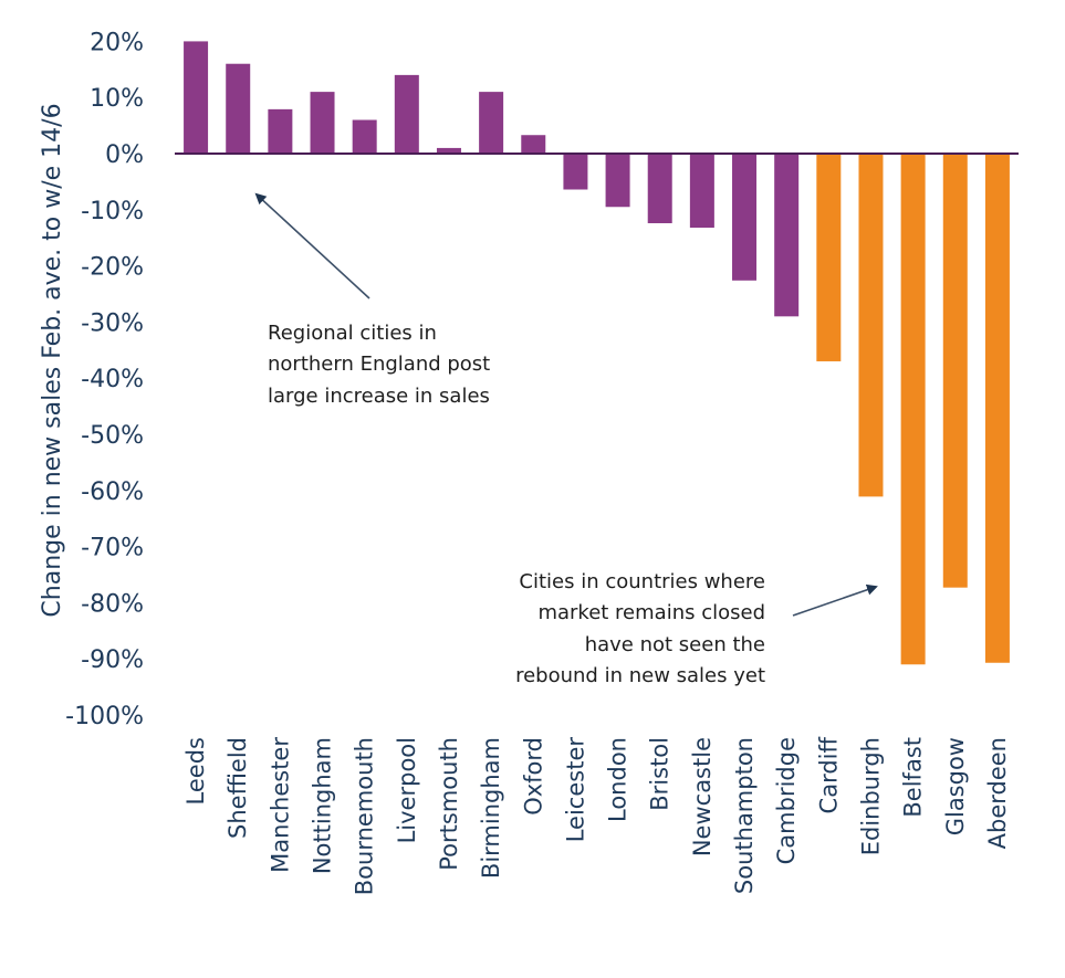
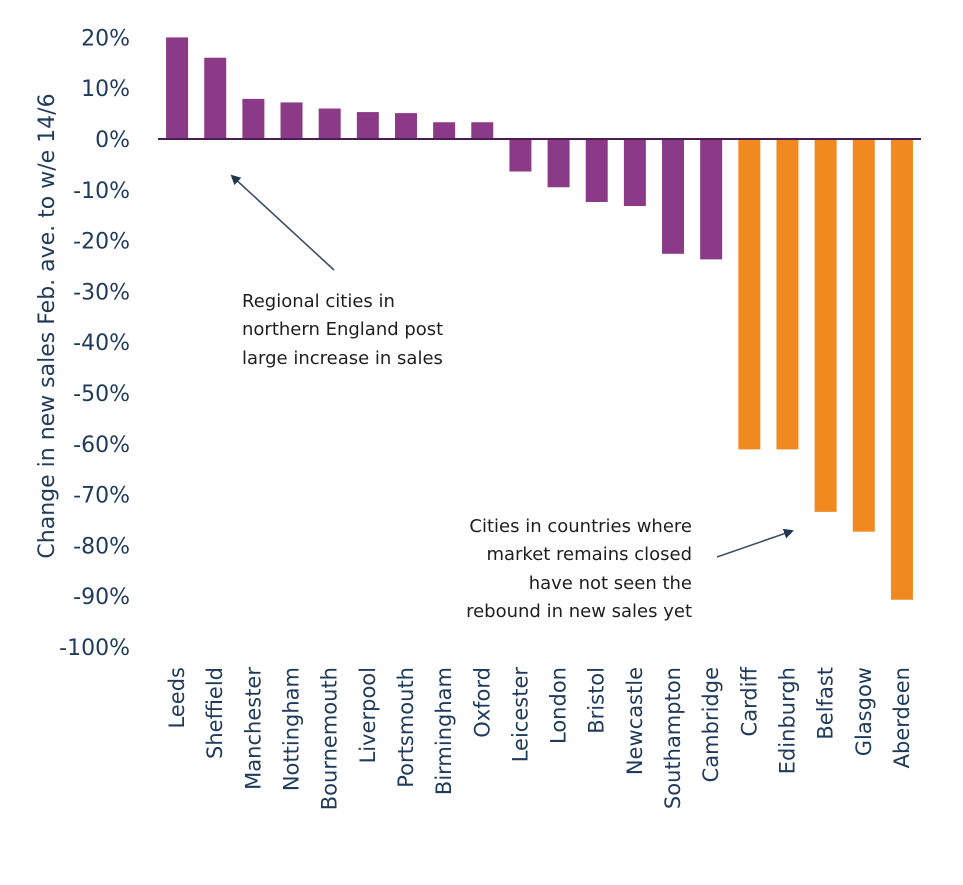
Nottingham: 11% -> 7%
Liverpool: 14% -> 5%
Portsmouth: 1% -> 5%
Birmingham: 11% -> 3%
Cambridge: -29% -> -24%
Cardiff: -37% -> -61%
Belfast: -91% -> -73%
